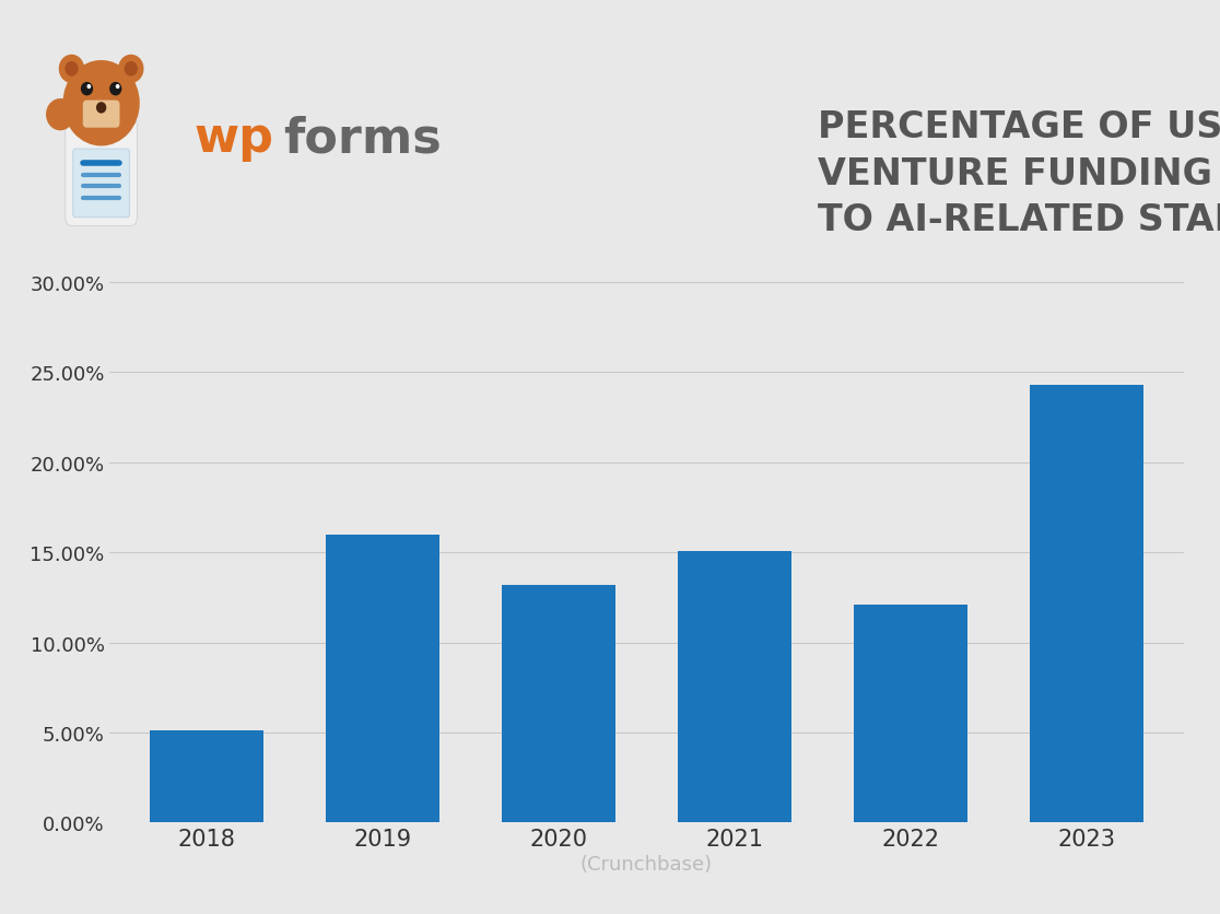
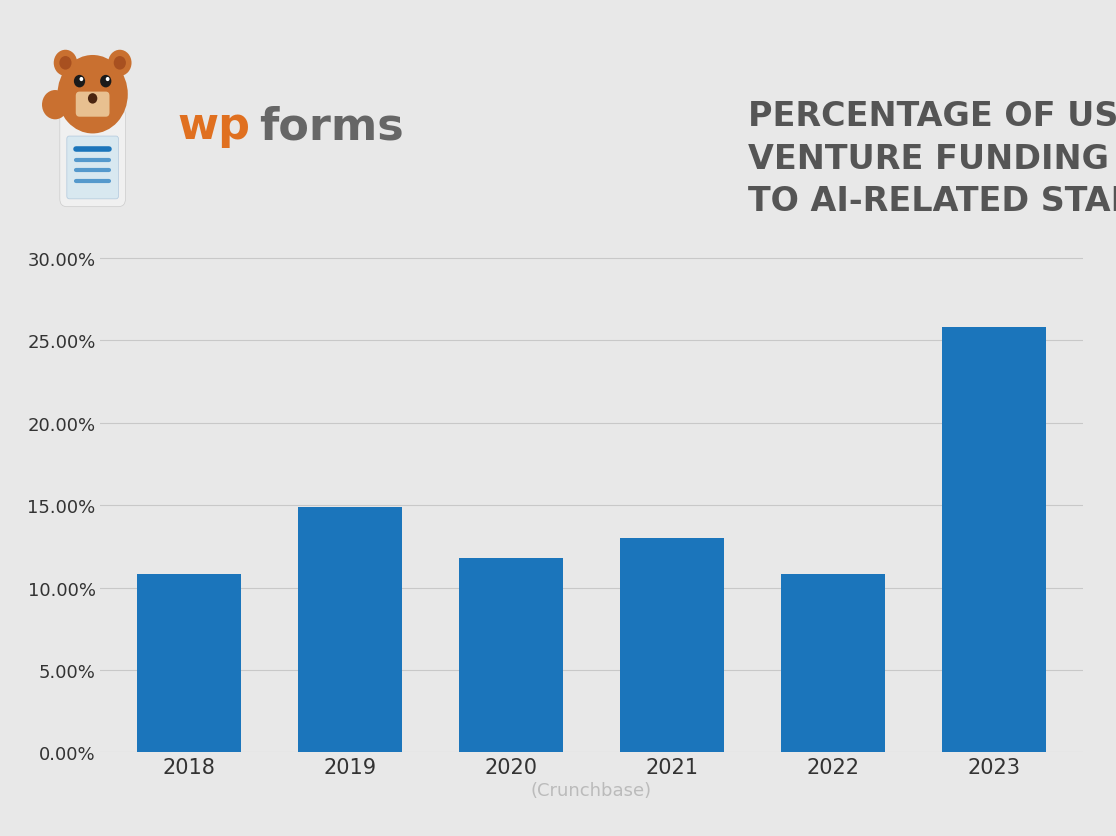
2018: 5.1% -> 10.8%
2019: 16.0% -> 14.9%
2020: 13.2% -> 11.8%
2021: 15.1% -> 13.0%
2022: 12.1% -> 10.8%
2023: 24.3% -> 25.8%
